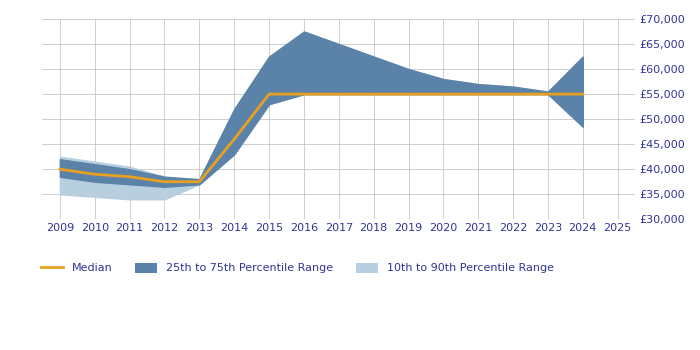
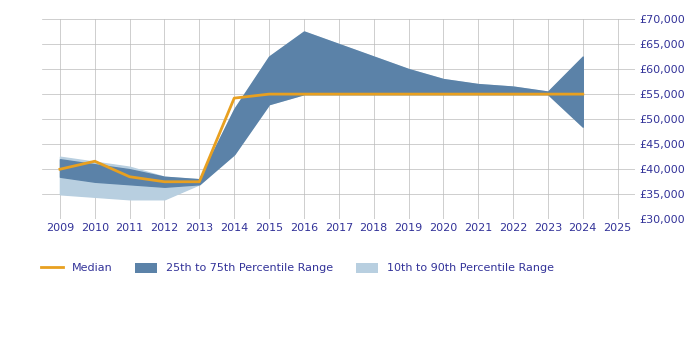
Median/2010: £39,000 -> £41,600
Median/2014: £46,000 -> £54,200
